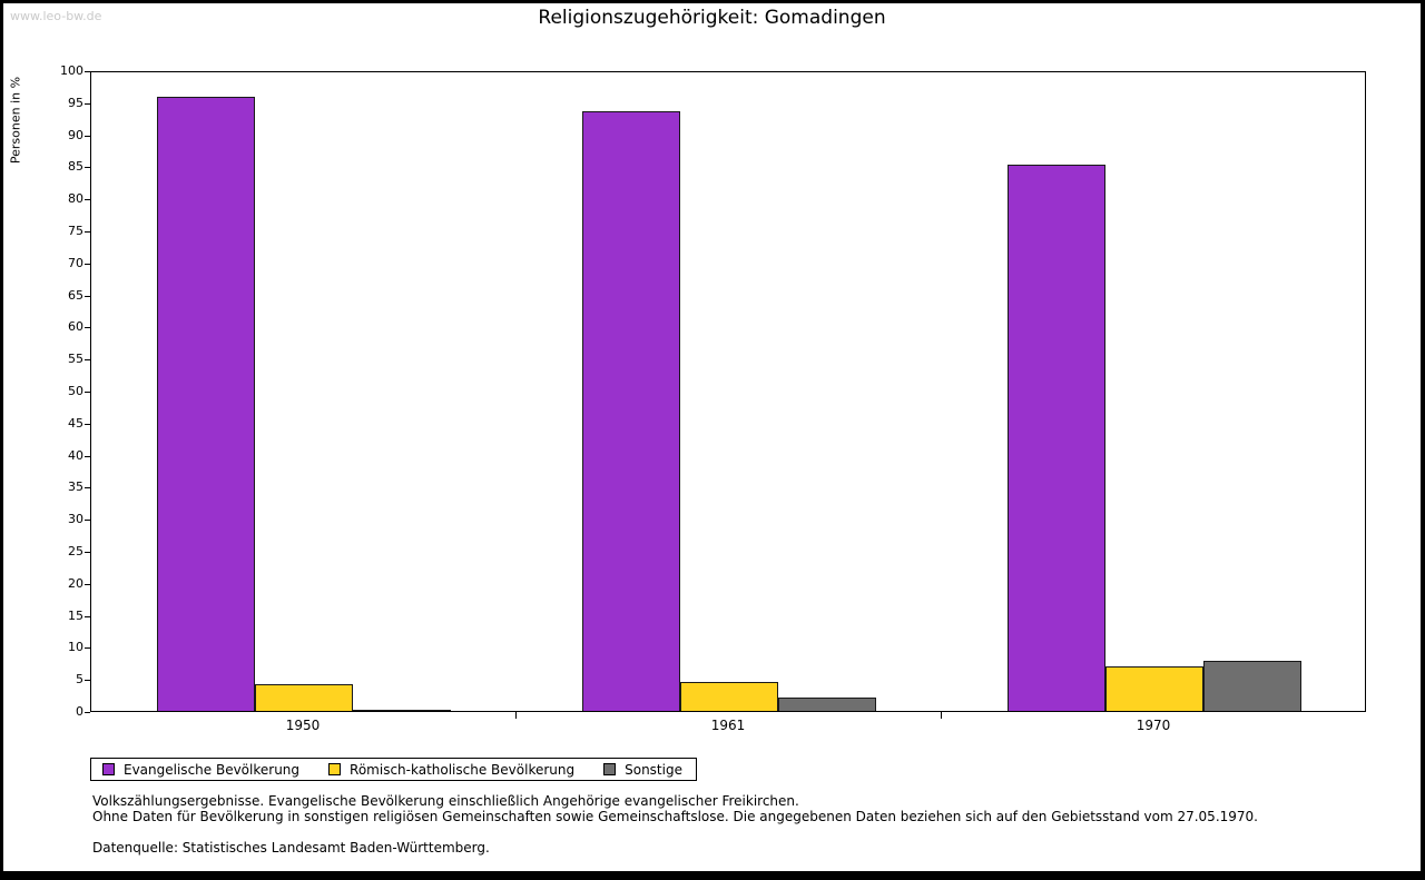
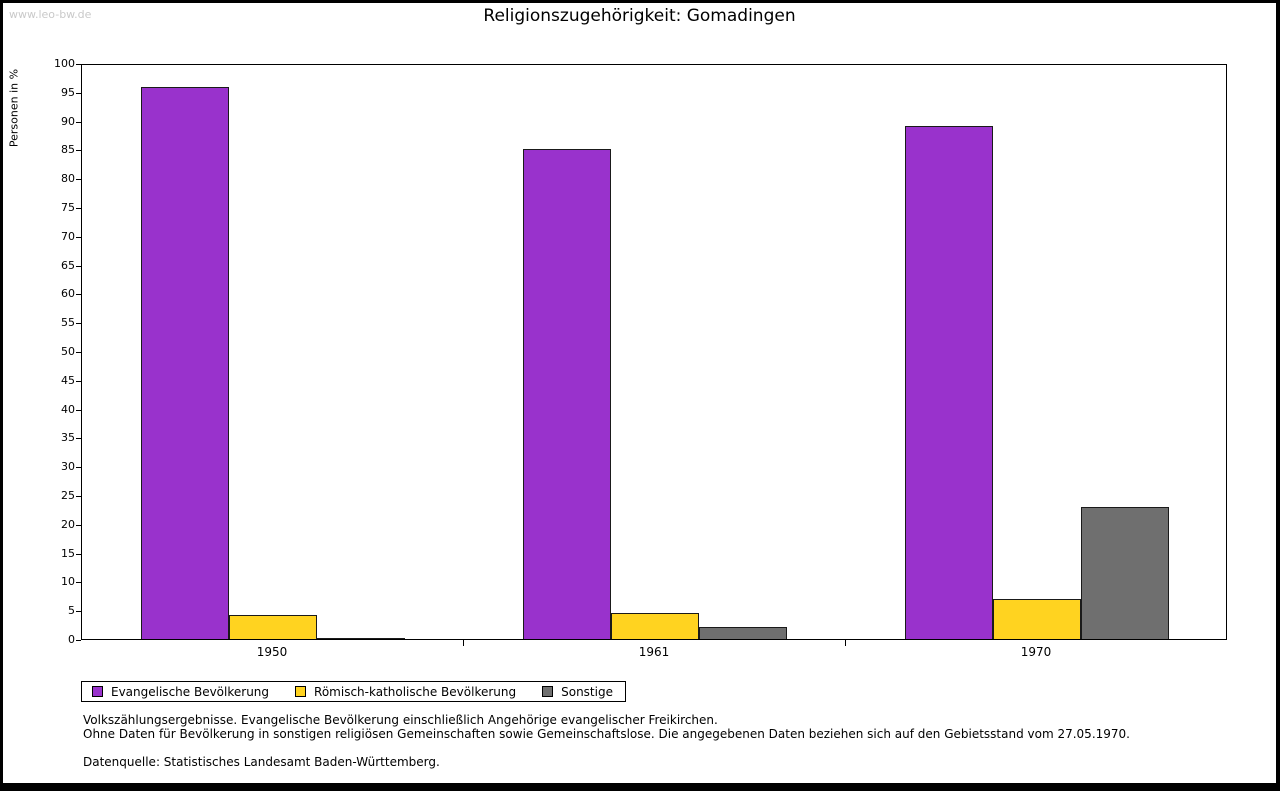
Evangelische Bevölkerung/1961: 94 -> 85
Evangelische Bevölkerung/1970: 85 -> 89
Sonstige/1970: 8 -> 23
